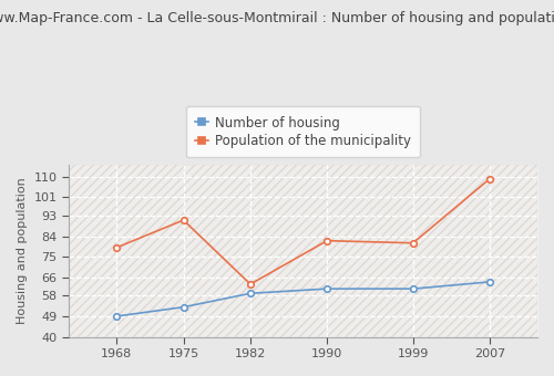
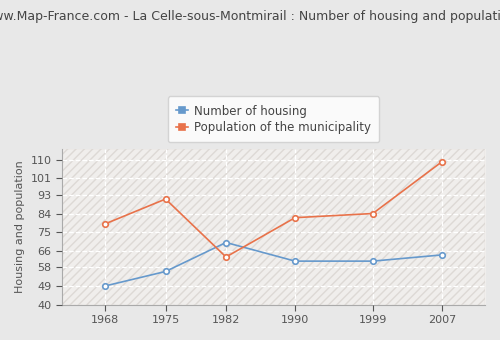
Number of housing/1975: 53 -> 56
Number of housing/1982: 59 -> 70
Population of the municipality/1999: 81 -> 84
